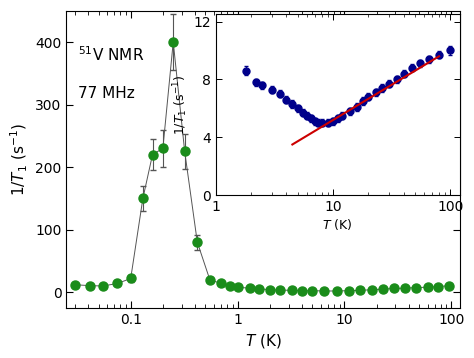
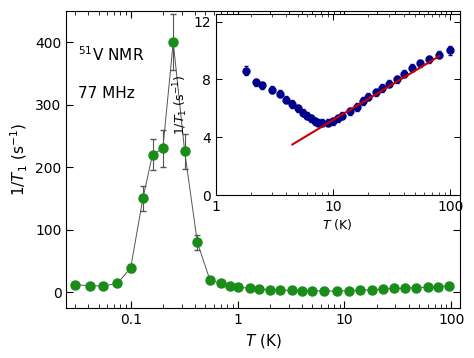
0.1: 22 -> 39
